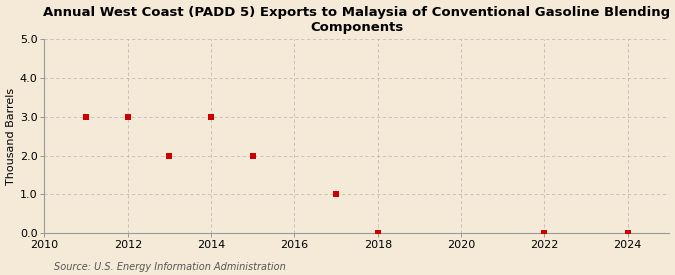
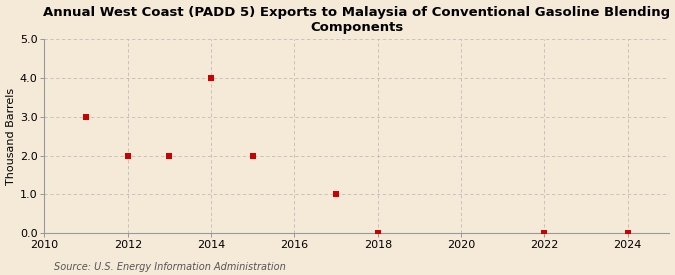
2012: 3 -> 2
2014: 3 -> 4
